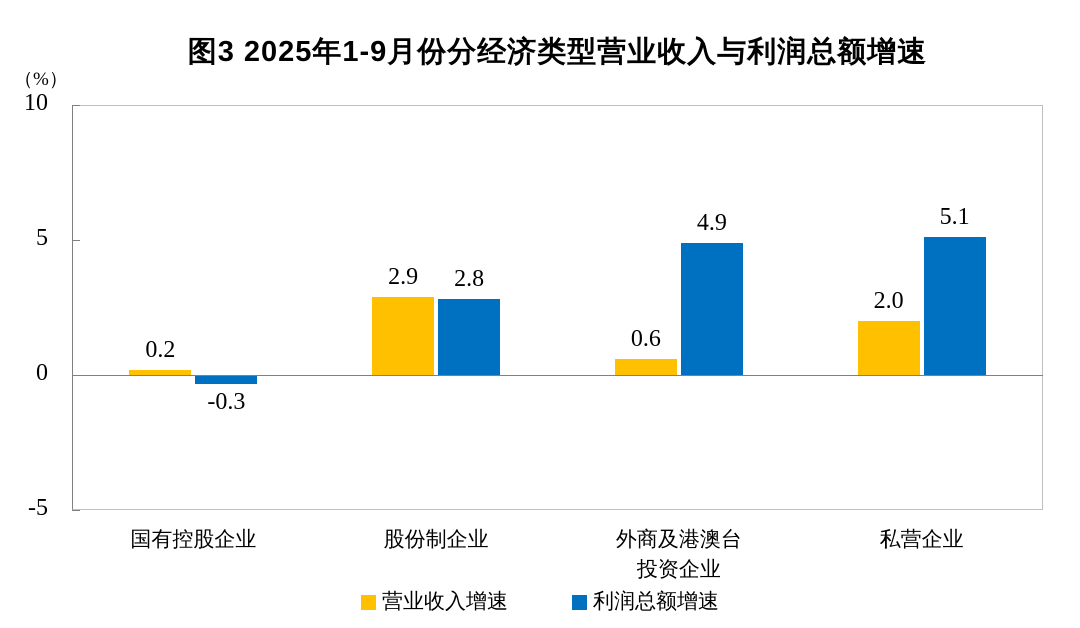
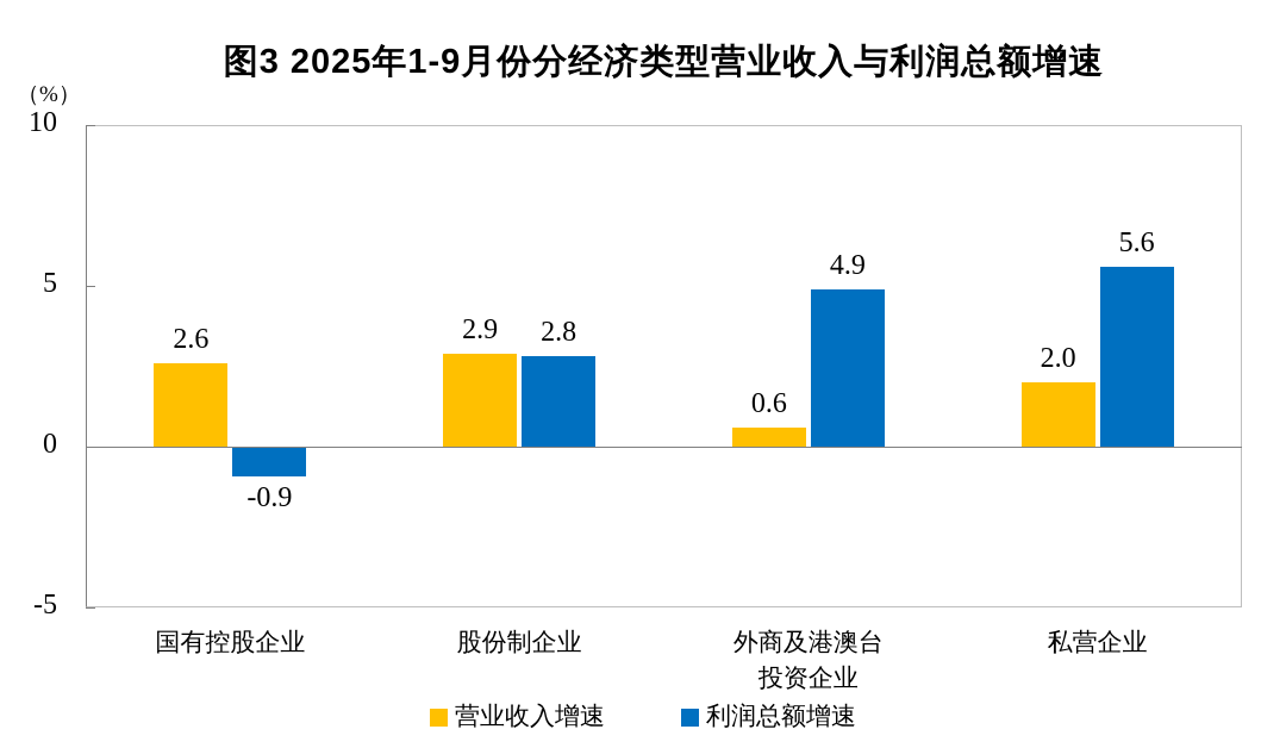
营业收入增速/国有控股企业: 0.2 -> 2.6
利润总额增速/国有控股企业: -0.3 -> -0.9
利润总额增速/私营企业: 5.1 -> 5.6
